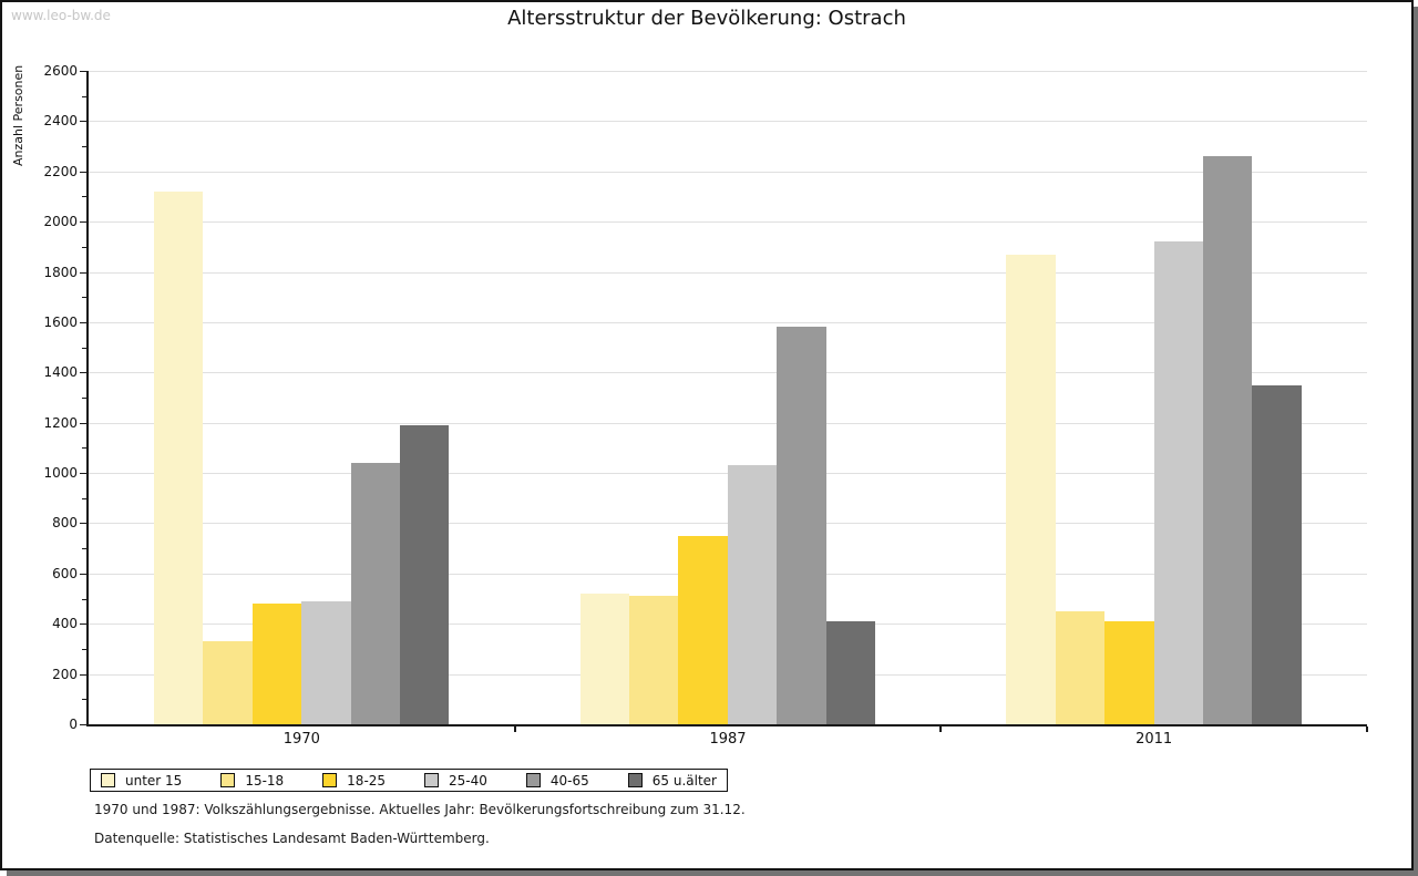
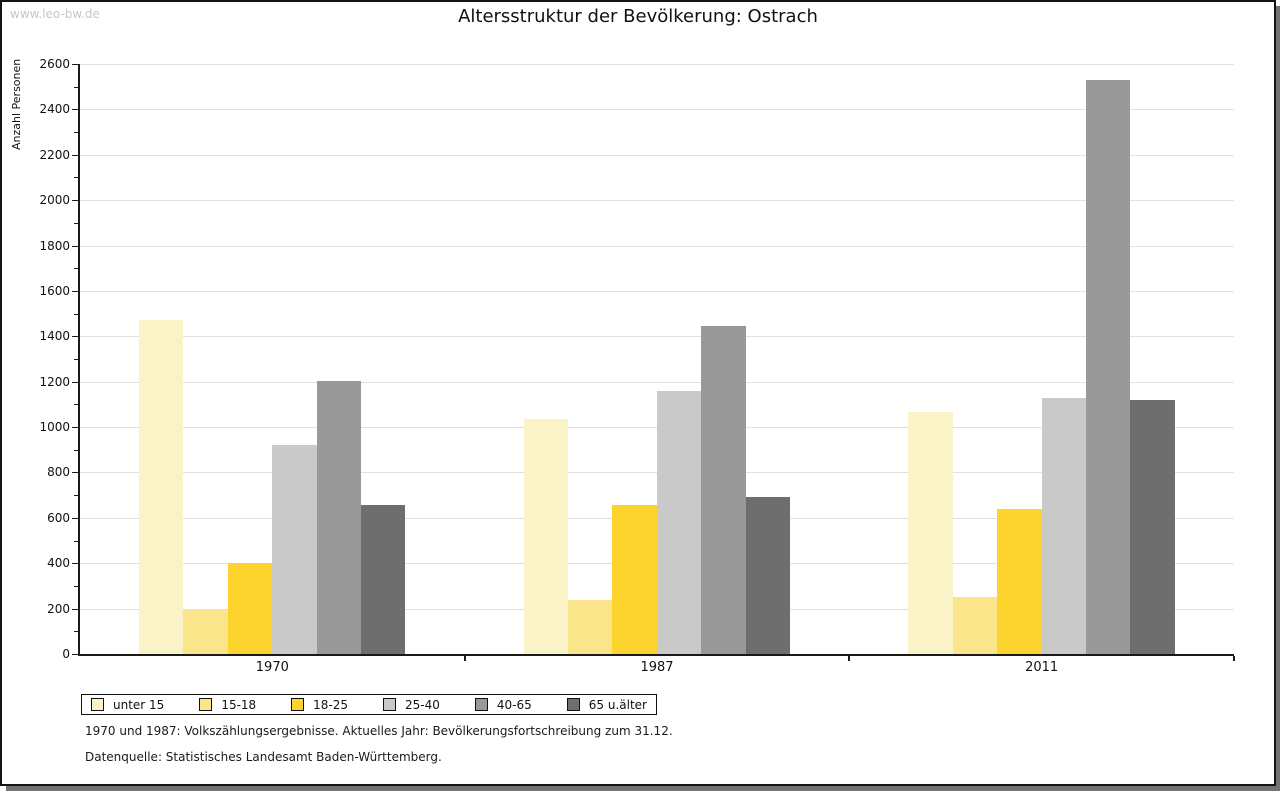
unter 15/1970: 2120 -> 1470
15-18/1970: 330 -> 200
18-25/1970: 480 -> 400
25-40/1970: 490 -> 920
40-65/1970: 1040 -> 1200
65 u.älter/1970: 1190 -> 660
unter 15/1987: 520 -> 1040
15-18/1987: 510 -> 240
18-25/1987: 750 -> 660
25-40/1987: 1030 -> 1160
40-65/1987: 1580 -> 1440
65 u.älter/1987: 410 -> 690
unter 15/2011: 1870 -> 1060
15-18/2011: 450 -> 250
18-25/2011: 410 -> 640
25-40/2011: 1920 -> 1130
40-65/2011: 2260 -> 2530
65 u.älter/2011: 1350 -> 1120
